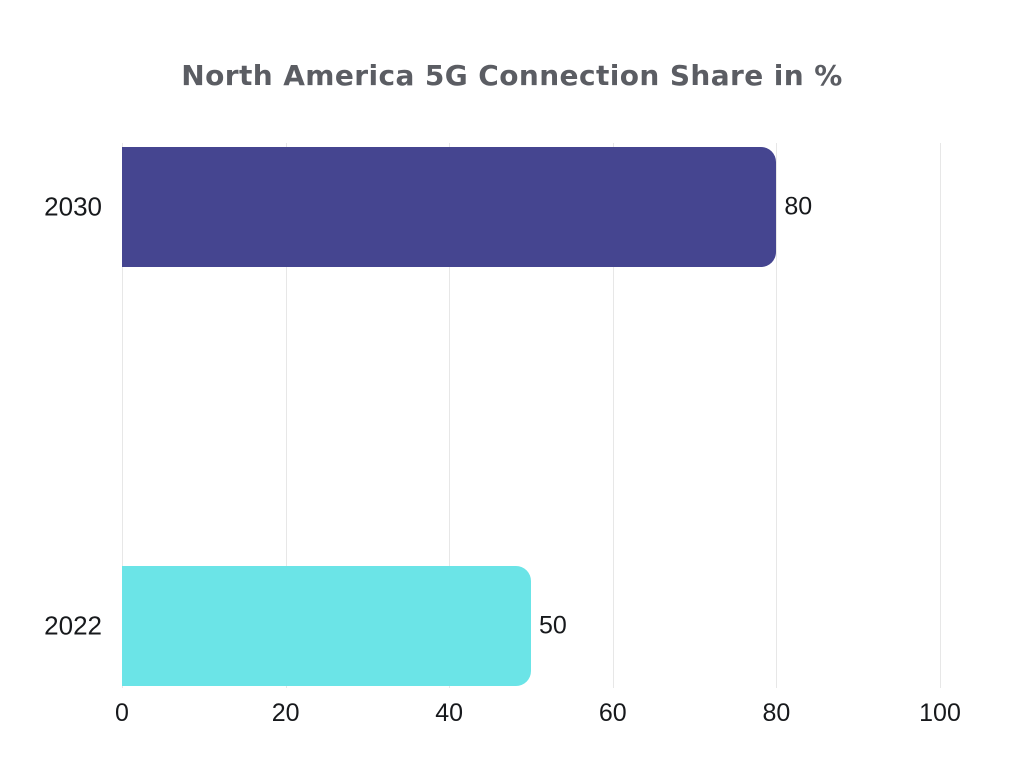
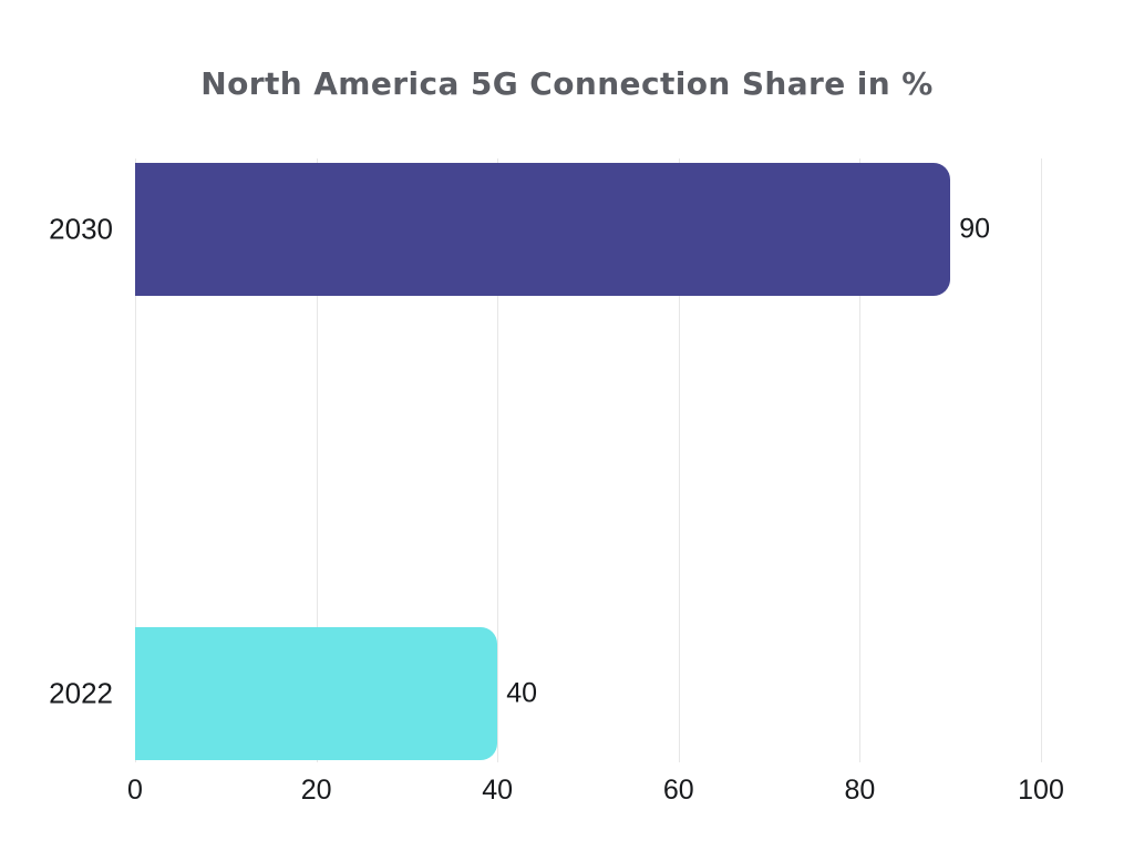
2030: 80 -> 90
2022: 50 -> 40
